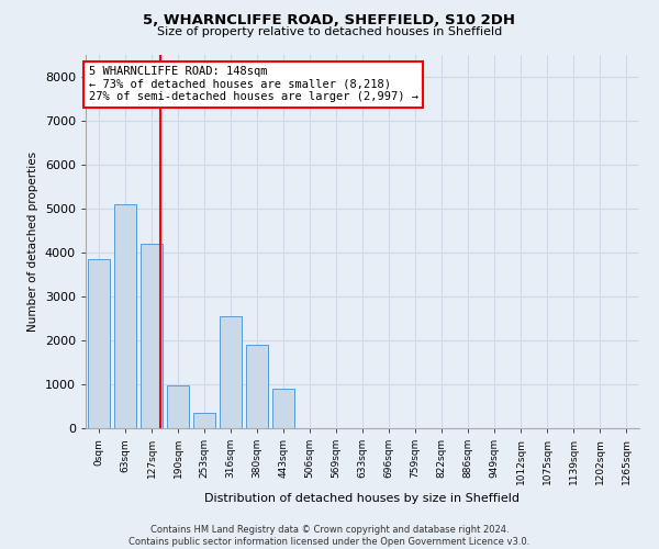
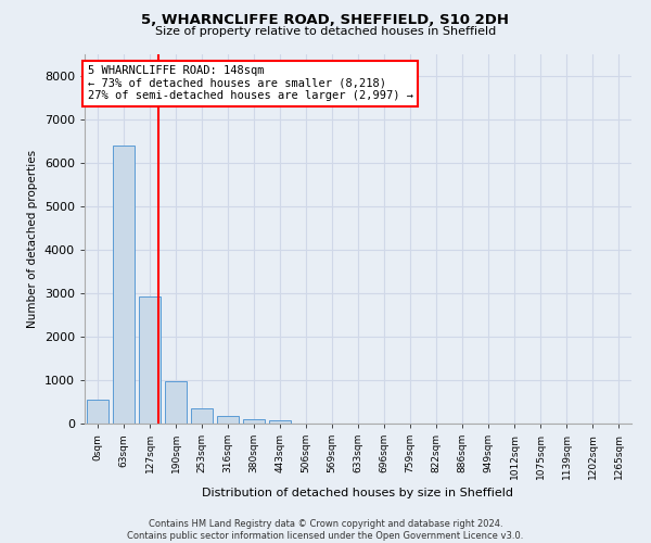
0sqm: 3850 -> 560
63sqm: 5100 -> 6400
127sqm: 4200 -> 2920
316sqm: 2550 -> 170
380sqm: 1900 -> 100
443sqm: 900 -> 70
